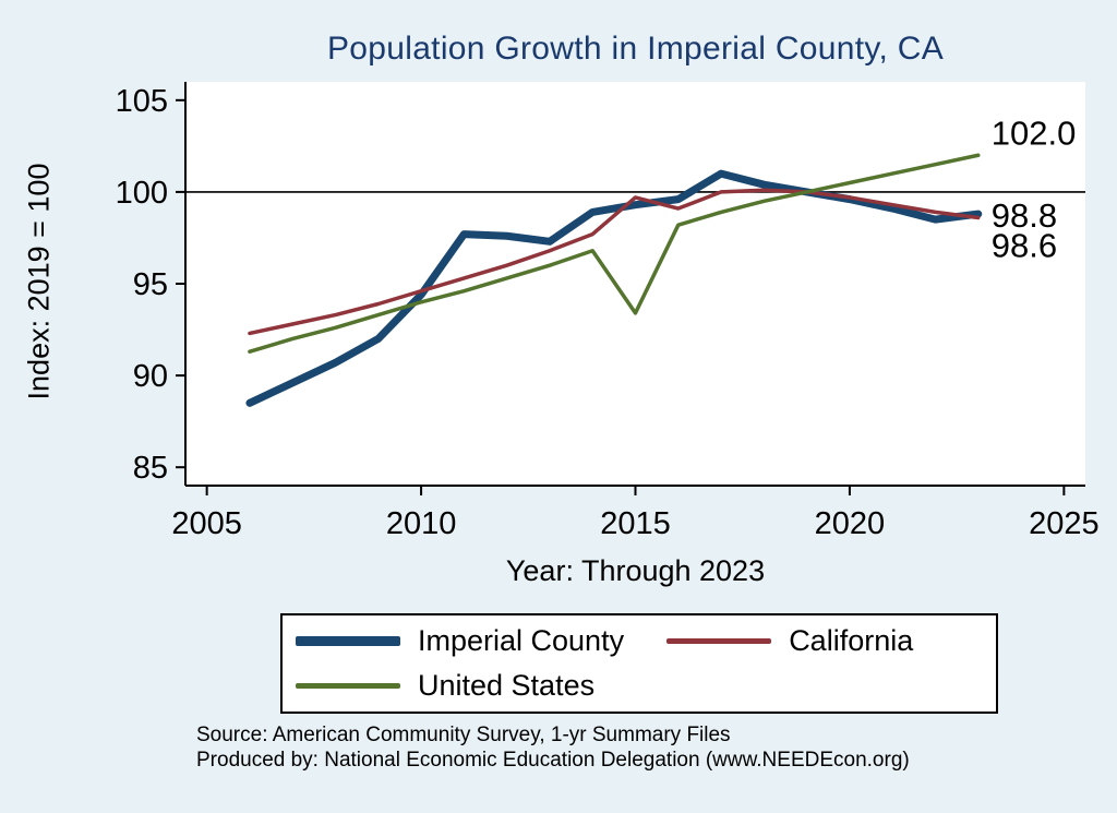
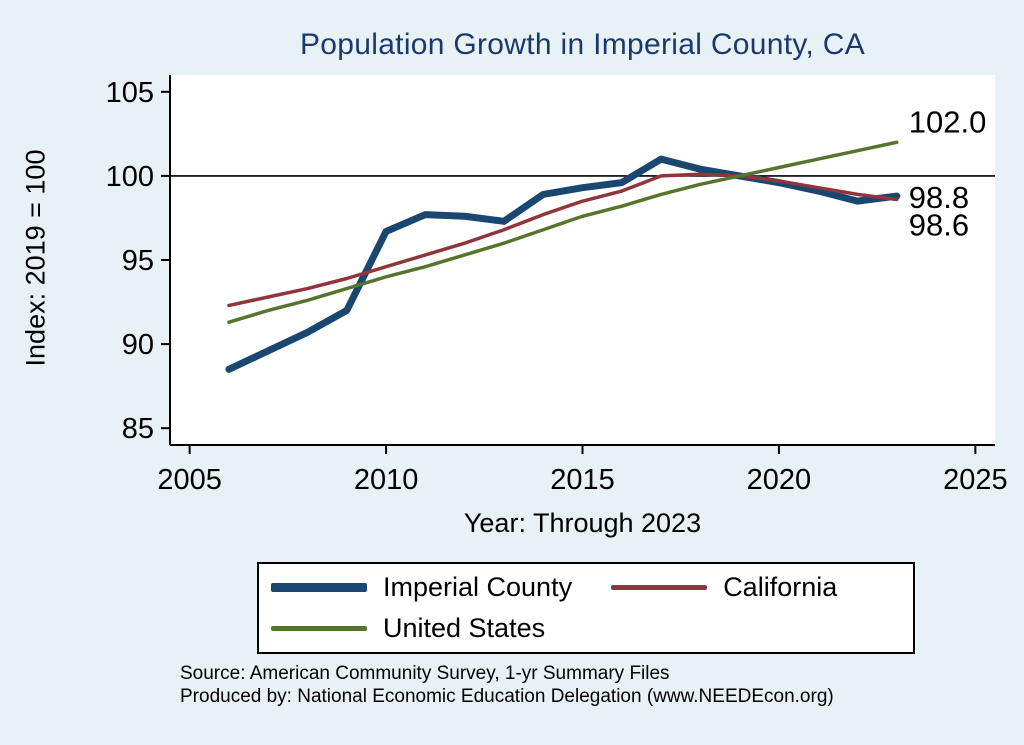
Imperial County/2010: 94.4 -> 96.7
California/2015: 99.7 -> 98.5
United States/2015: 93.4 -> 97.6
